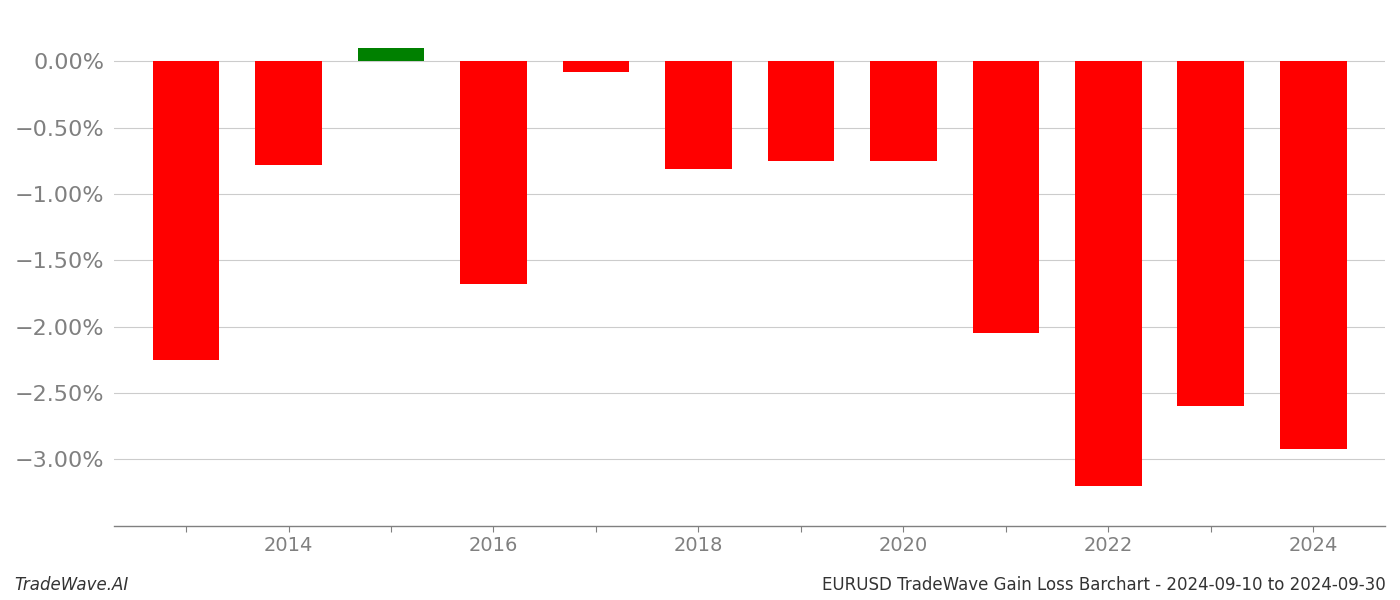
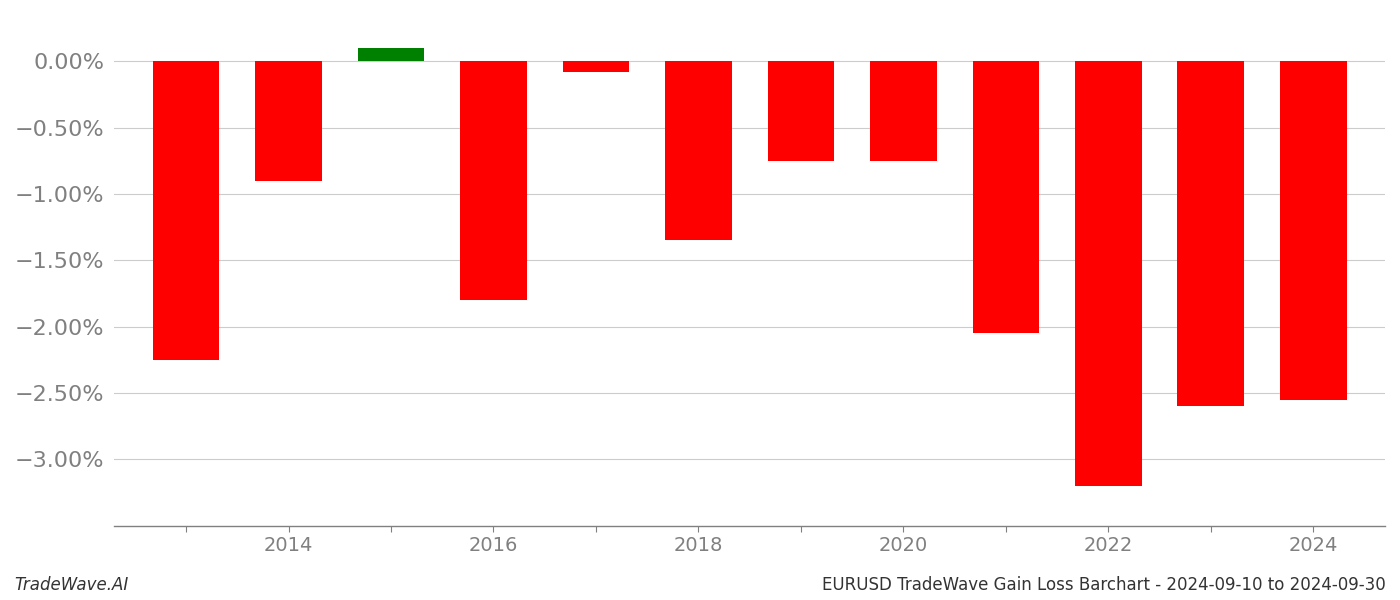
2014: -0.78% -> -0.90%
2016: -1.68% -> -1.80%
2018: -0.81% -> -1.35%
2024: -2.92% -> -2.55%
